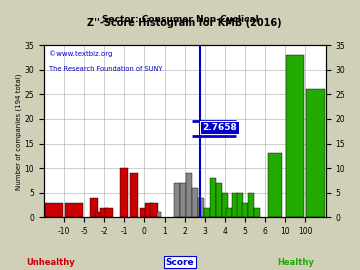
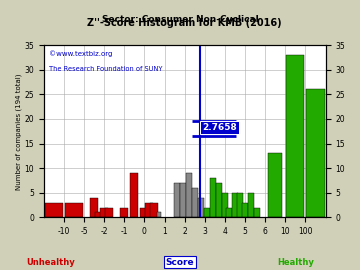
-1: 10 -> 2
